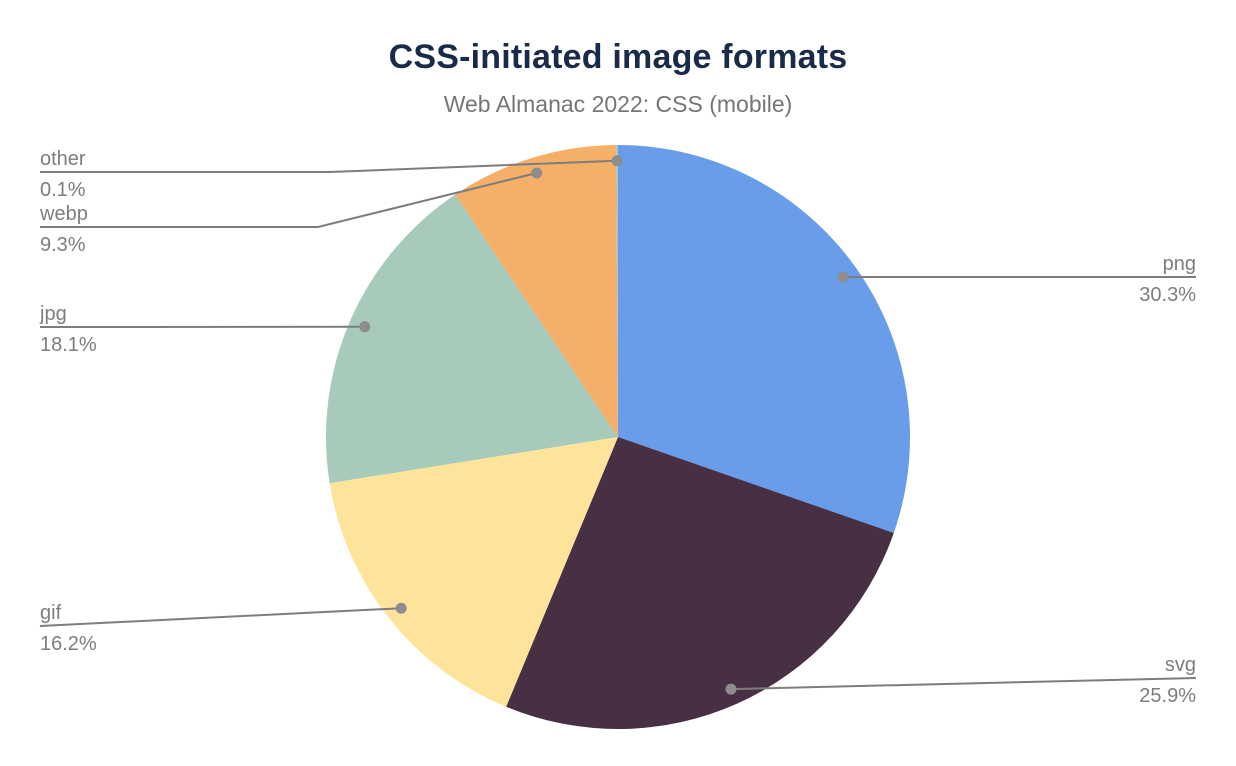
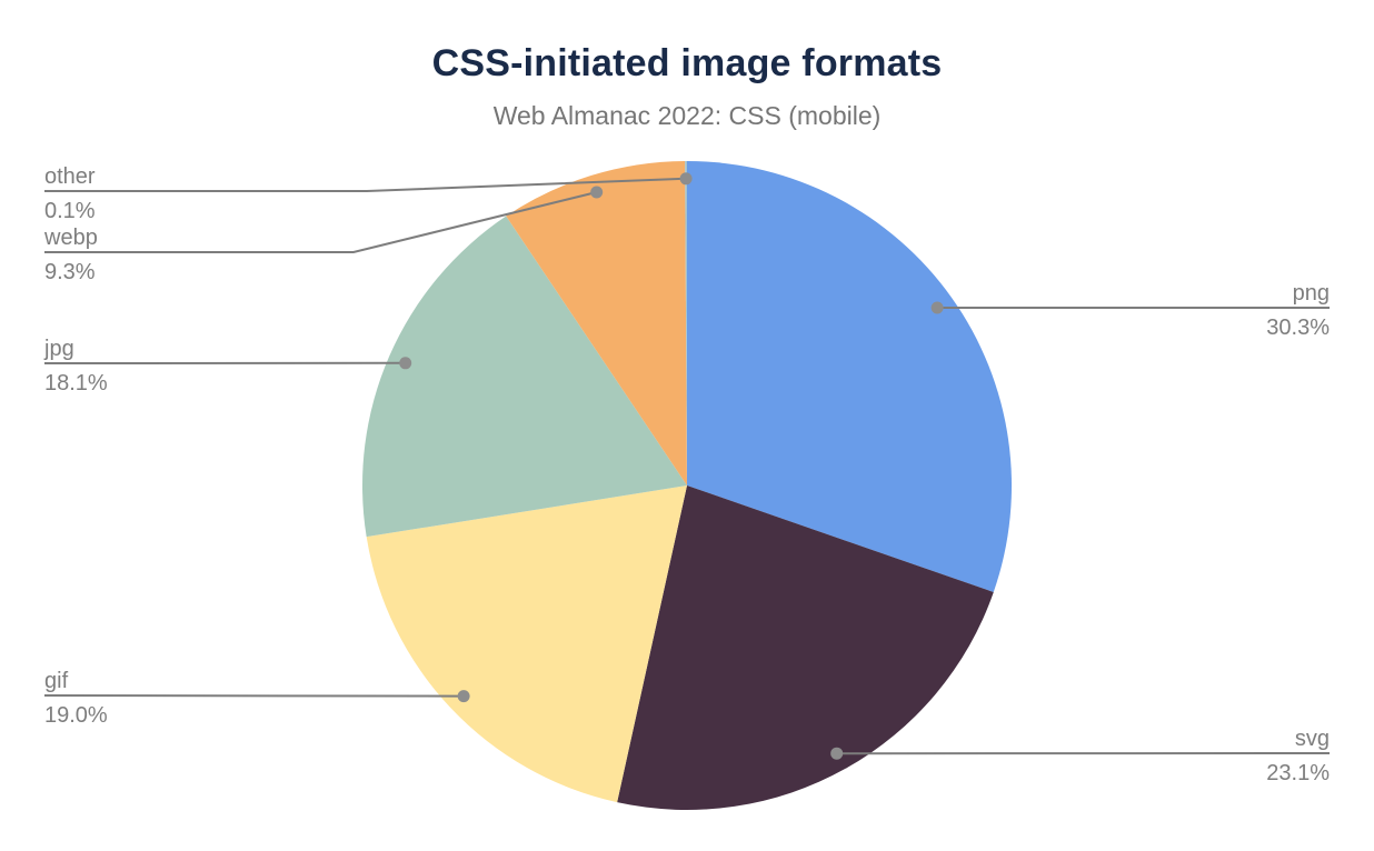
svg: 25.9% -> 23.1%
gif: 16.2% -> 19.0%
